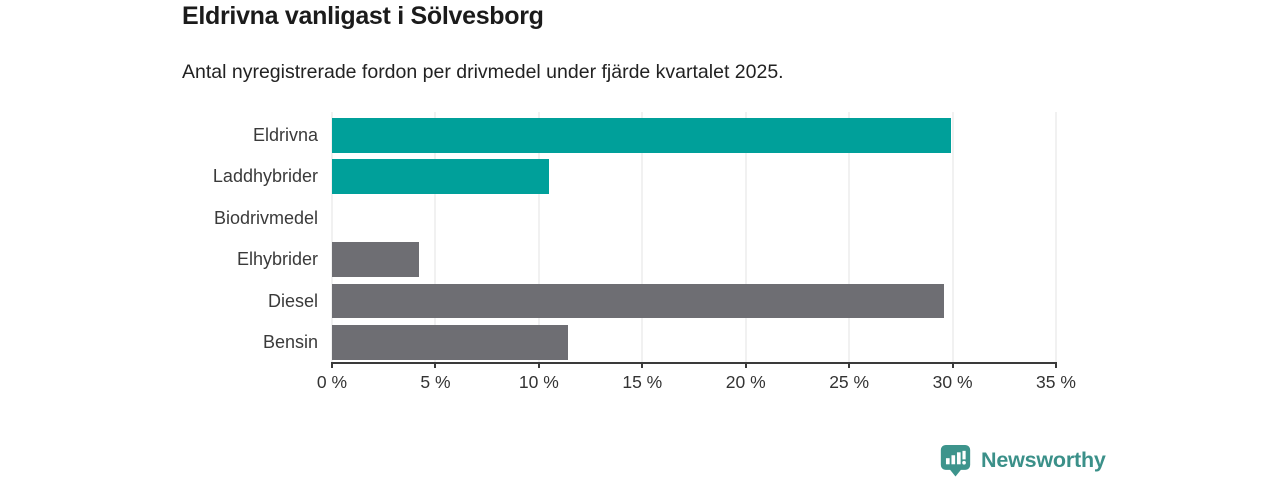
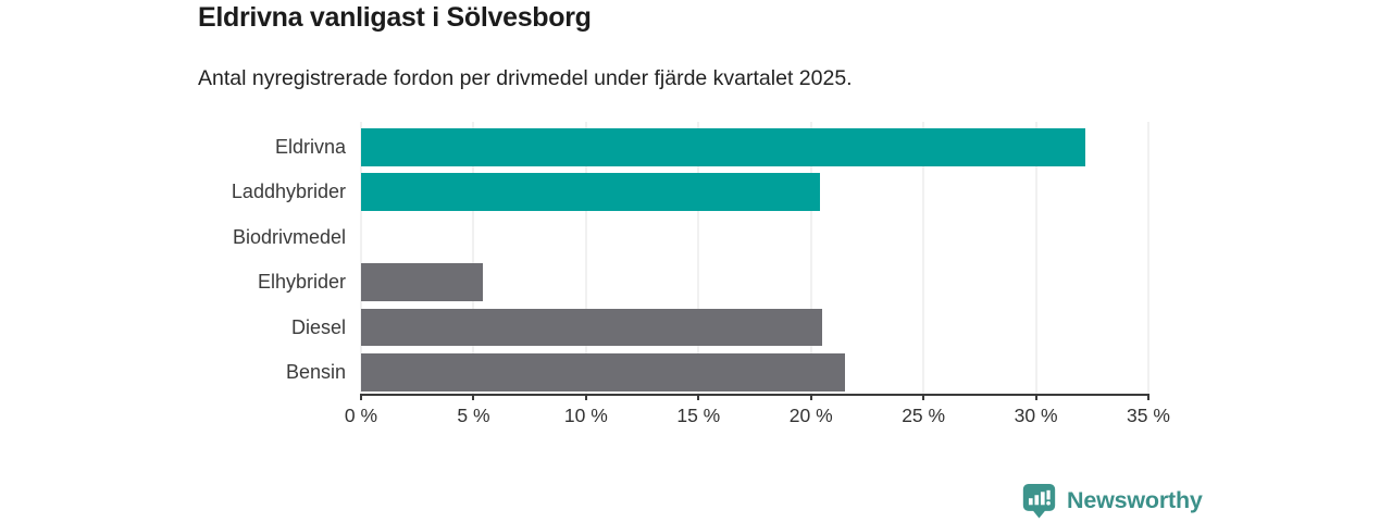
Eldrivna: 29.9% -> 32.2%
Laddhybrider: 10.5% -> 20.4%
Elhybrider: 4.2% -> 5.4%
Diesel: 29.6% -> 20.5%
Bensin: 11.4% -> 21.5%
